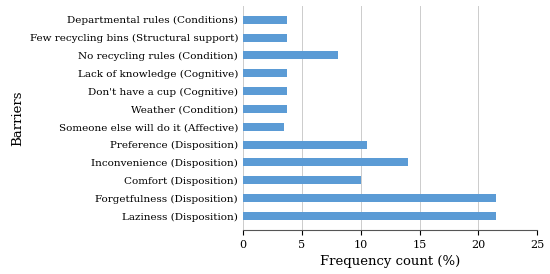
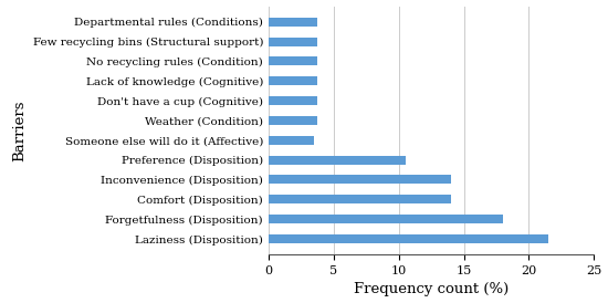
No recycling rules (Condition): 8.1 -> 3.7
Comfort (Disposition): 10.0 -> 14.0
Forgetfulness (Disposition): 21.5 -> 18.0
